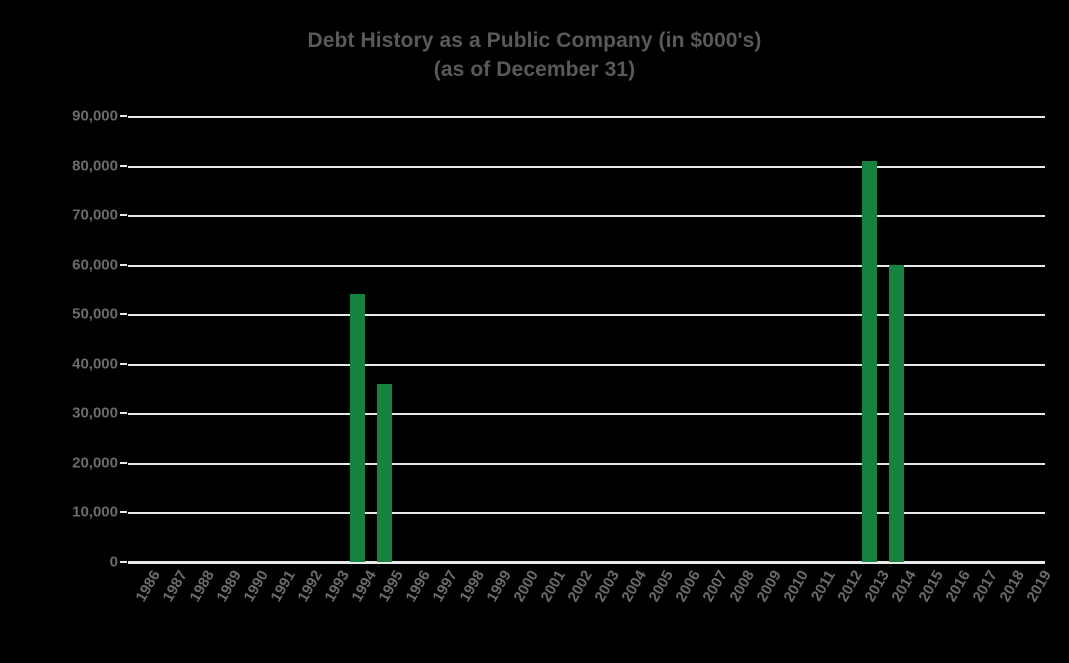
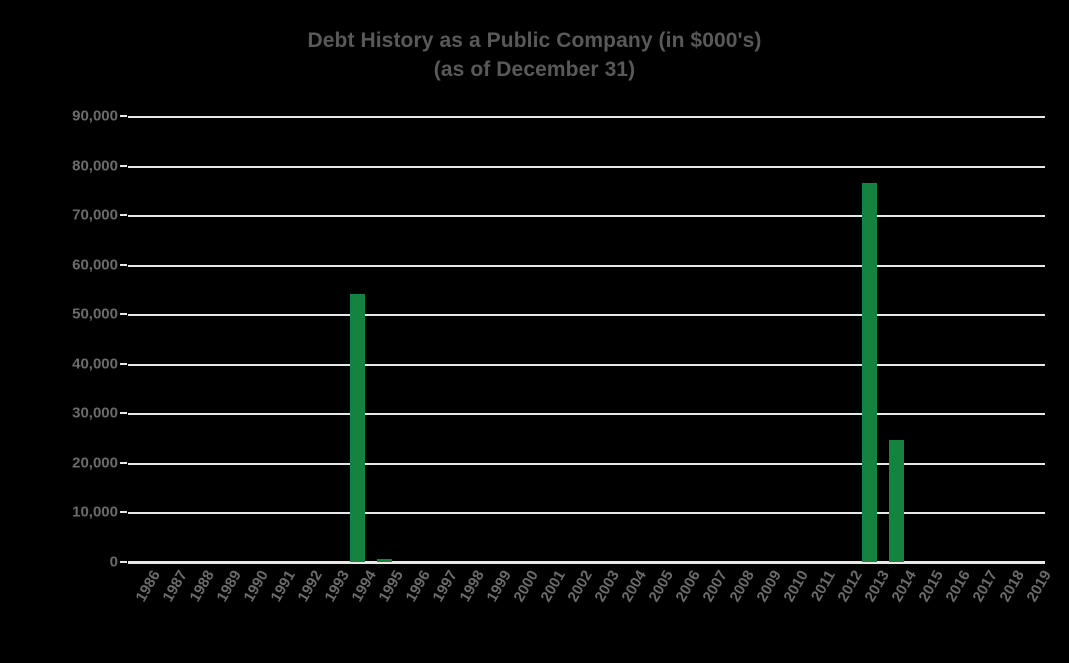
1995: 36000 -> 1000
2013: 81000 -> 76000
2014: 60000 -> 25000
